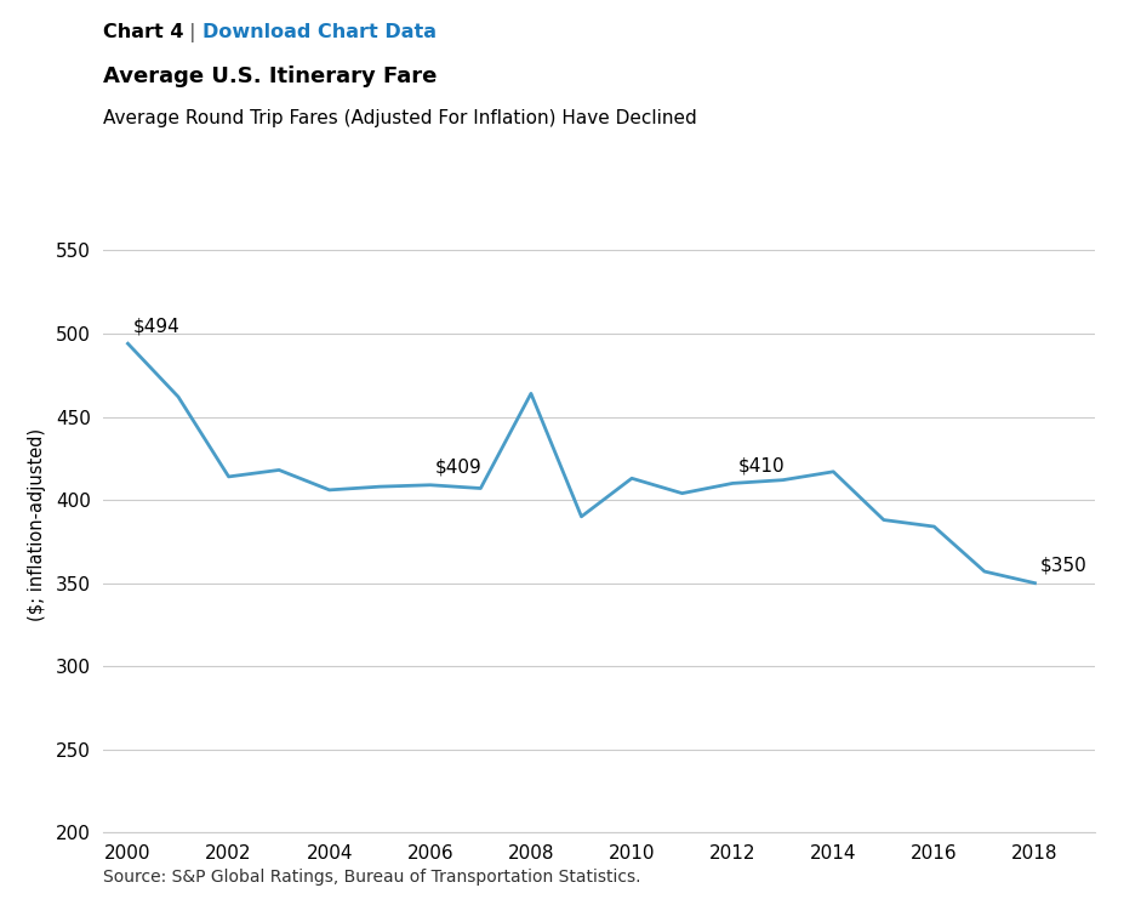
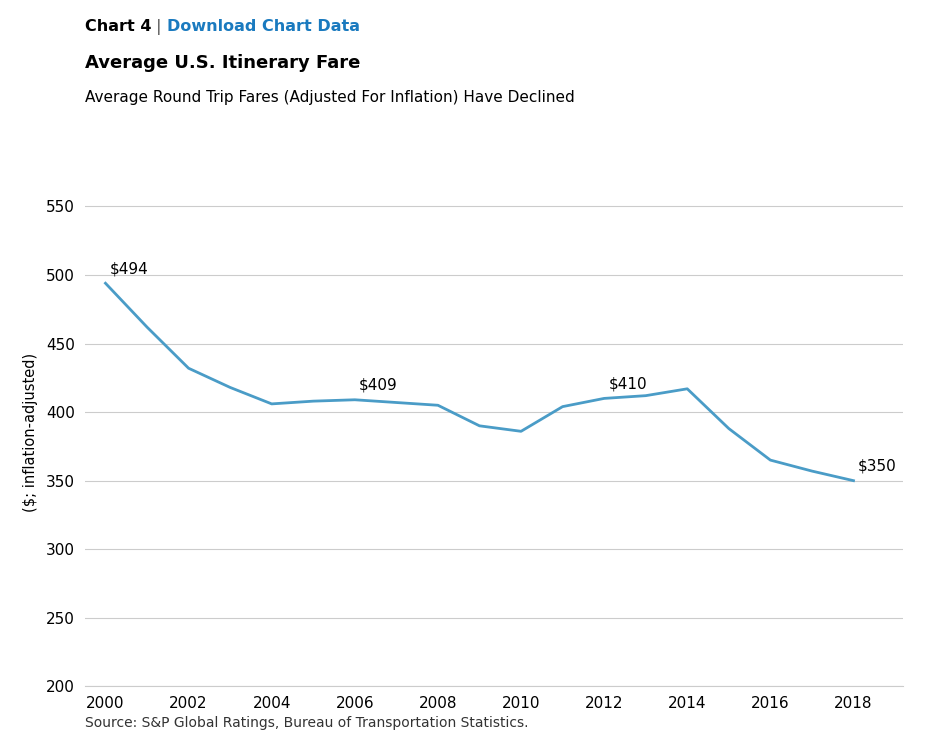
2002: 414 -> 432
2008: 464 -> 405
2010: 413 -> 386
2016: 384 -> 365
